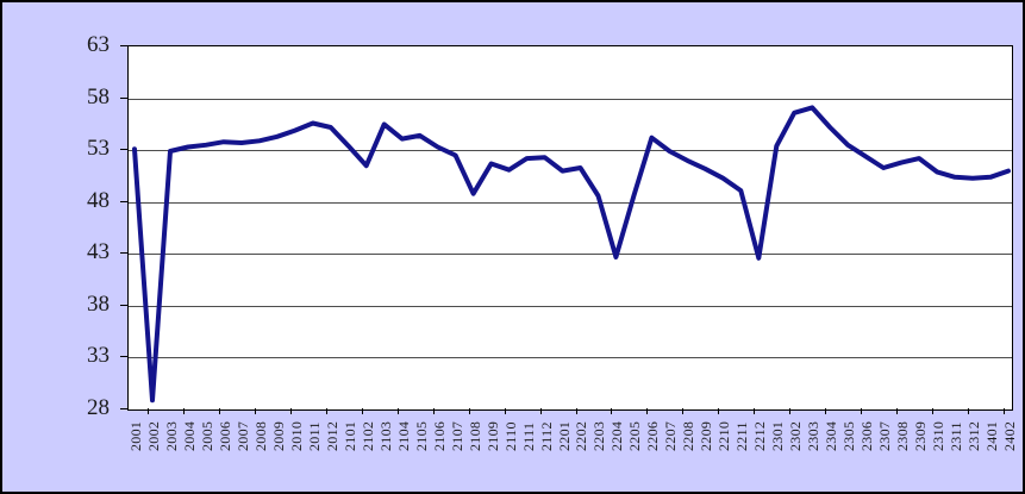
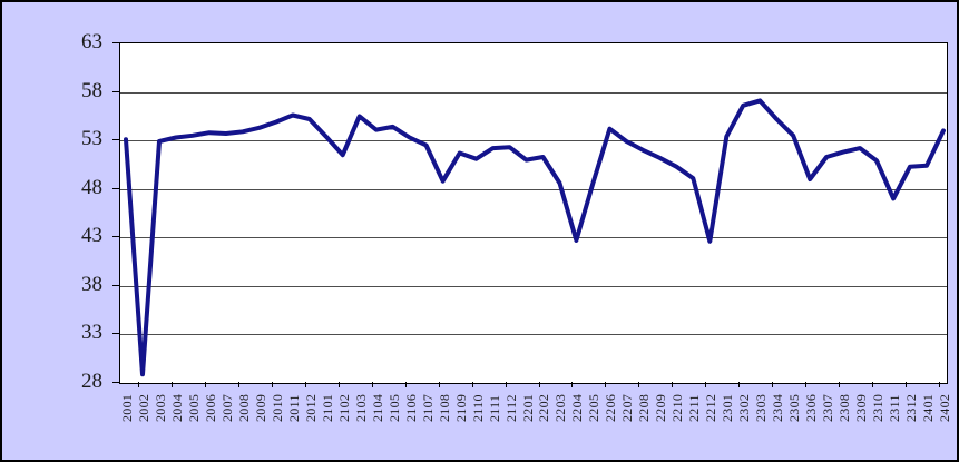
2306: 52 -> 49
2311: 50 -> 47
2402: 51 -> 54
